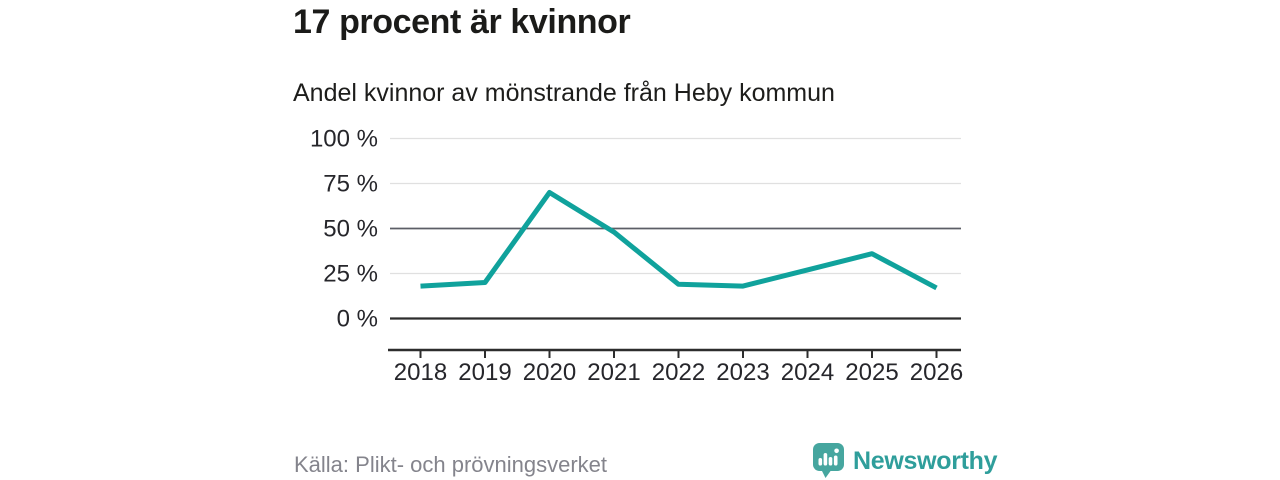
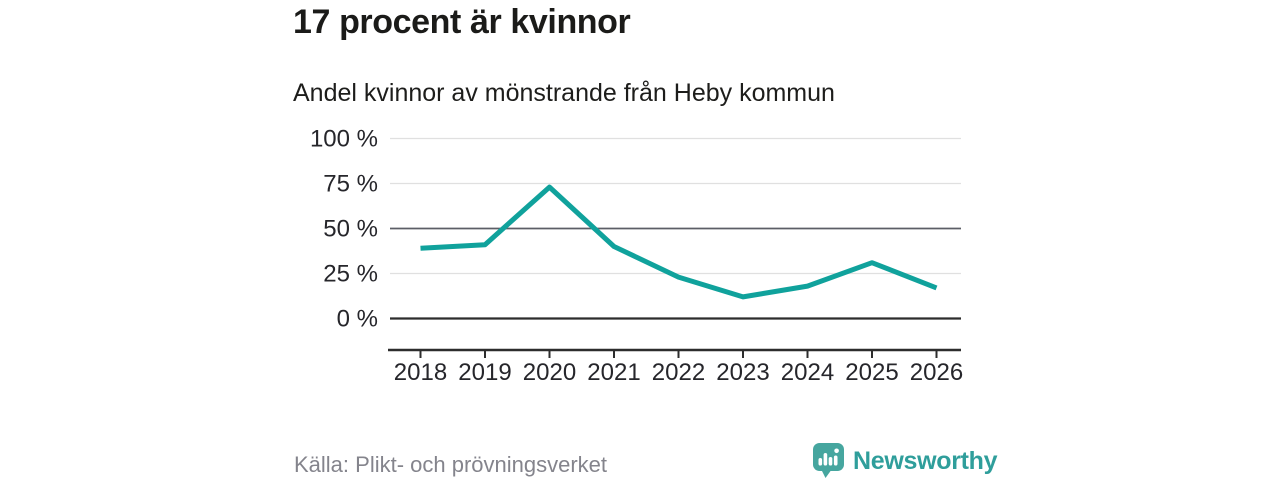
2018: 18% -> 39%
2019: 20% -> 41%
2020: 70% -> 73%
2021: 48% -> 40%
2022: 19% -> 23%
2023: 18% -> 12%
2024: 27% -> 18%
2025: 36% -> 31%
